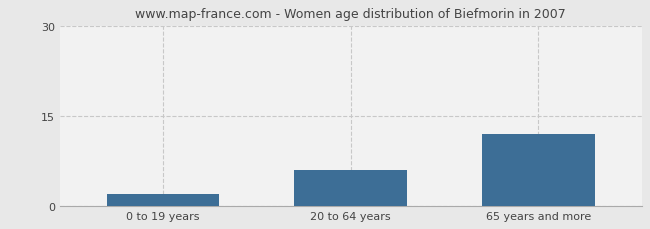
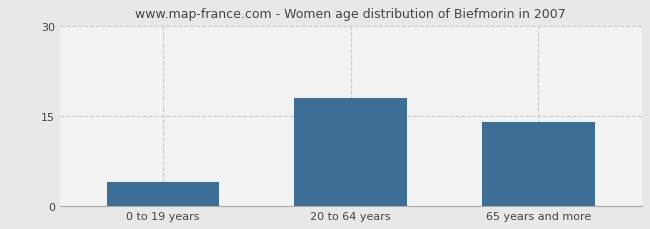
0 to 19 years: 2 -> 4
20 to 64 years: 6 -> 18
65 years and more: 12 -> 14
